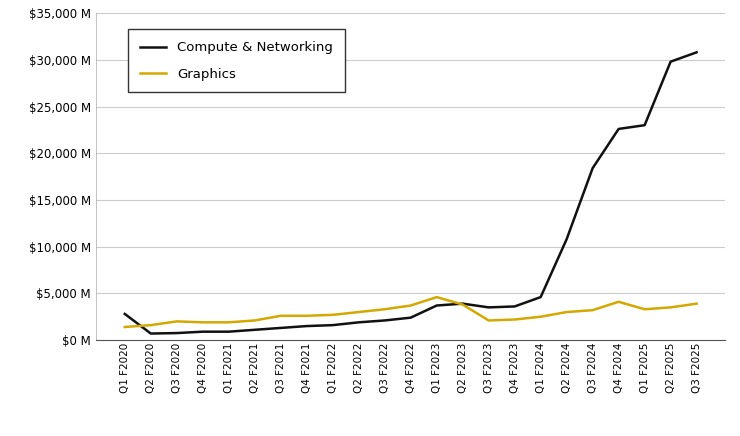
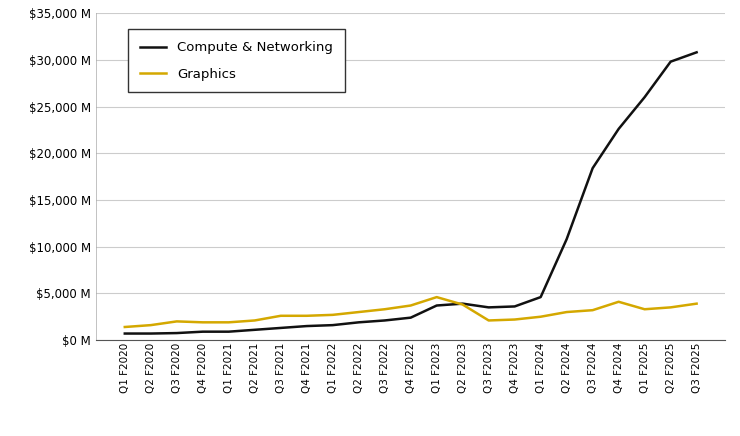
Compute & Networking/Q1 F2020: $2,800 M -> $700 M
Compute & Networking/Q1 F2025: $23,000 M -> $26,000 M
